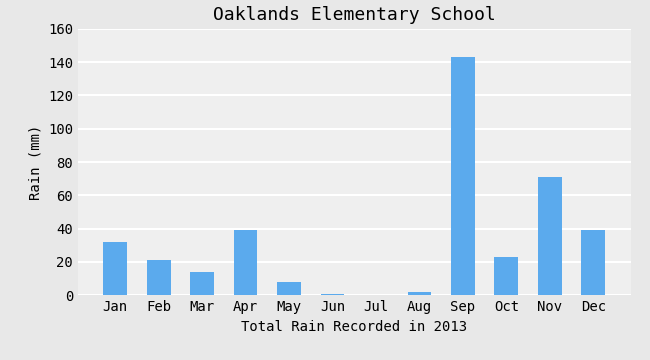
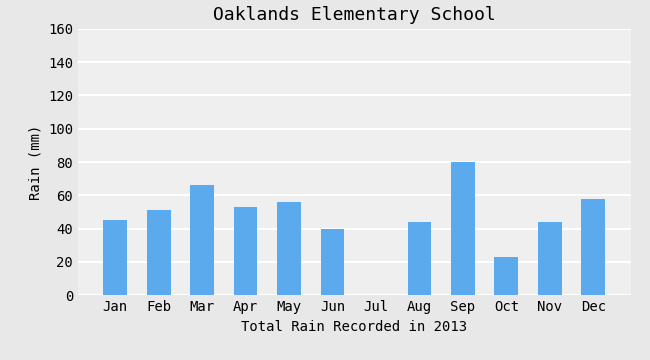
Jan: 32 -> 45
Feb: 21 -> 51
Mar: 14 -> 66
Apr: 39 -> 53
May: 8 -> 56
Jun: 1 -> 40
Aug: 2 -> 44
Sep: 143 -> 80
Nov: 71 -> 44
Dec: 39 -> 58
